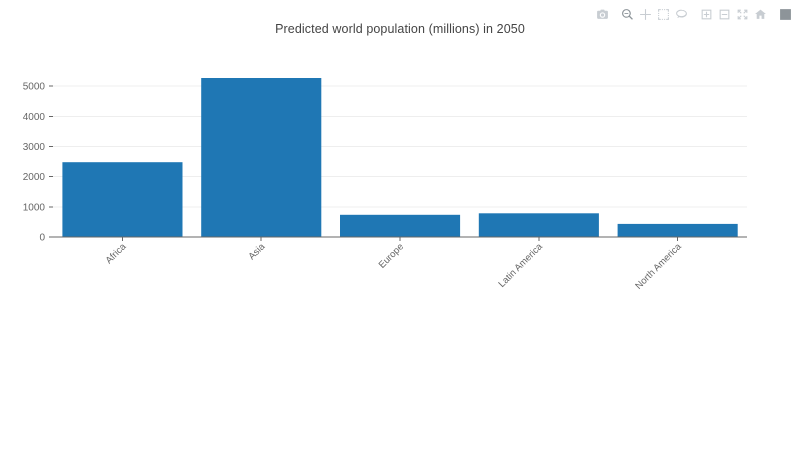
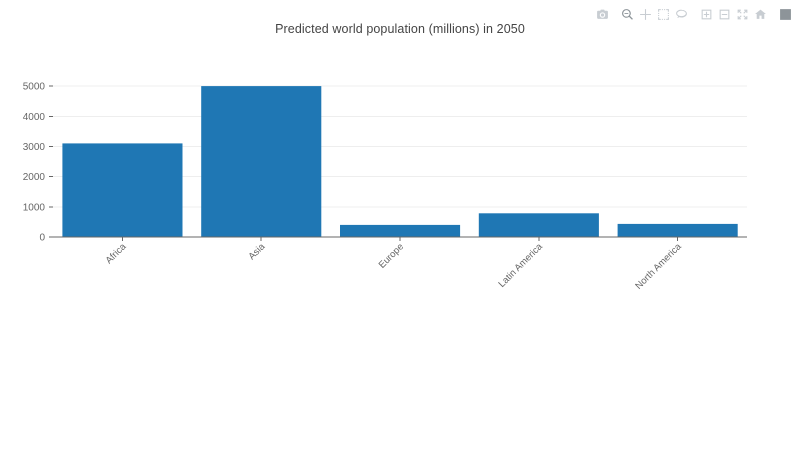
Africa: 2500 -> 3100
Asia: 5300 -> 5000
Europe: 700 -> 400
